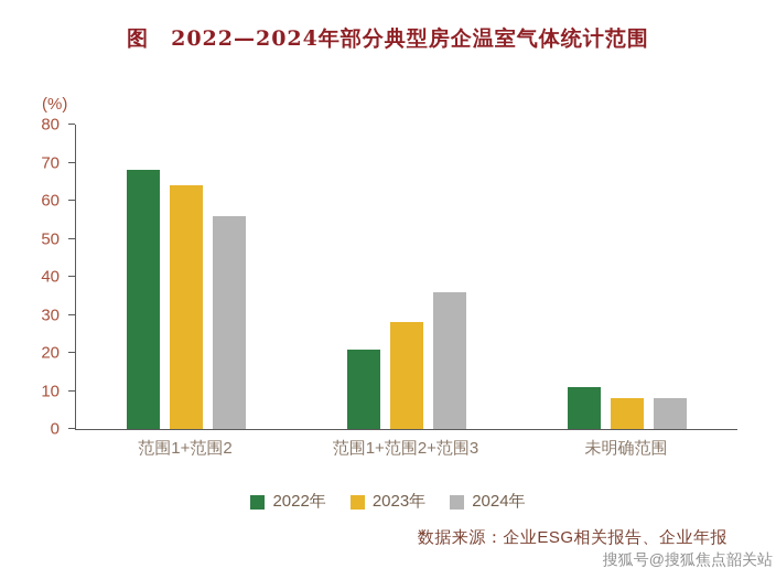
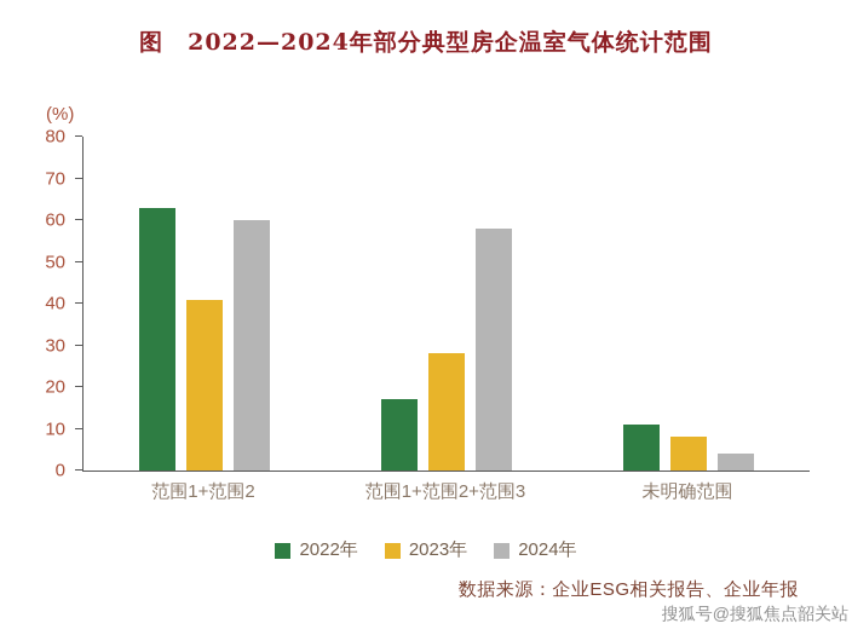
2022年/范围1+范围2: 68 -> 63
2023年/范围1+范围2: 64 -> 41
2024年/范围1+范围2: 56 -> 60
2022年/范围1+范围2+范围3: 21 -> 17
2024年/范围1+范围2+范围3: 36 -> 58
2024年/未明确范围: 8 -> 4
